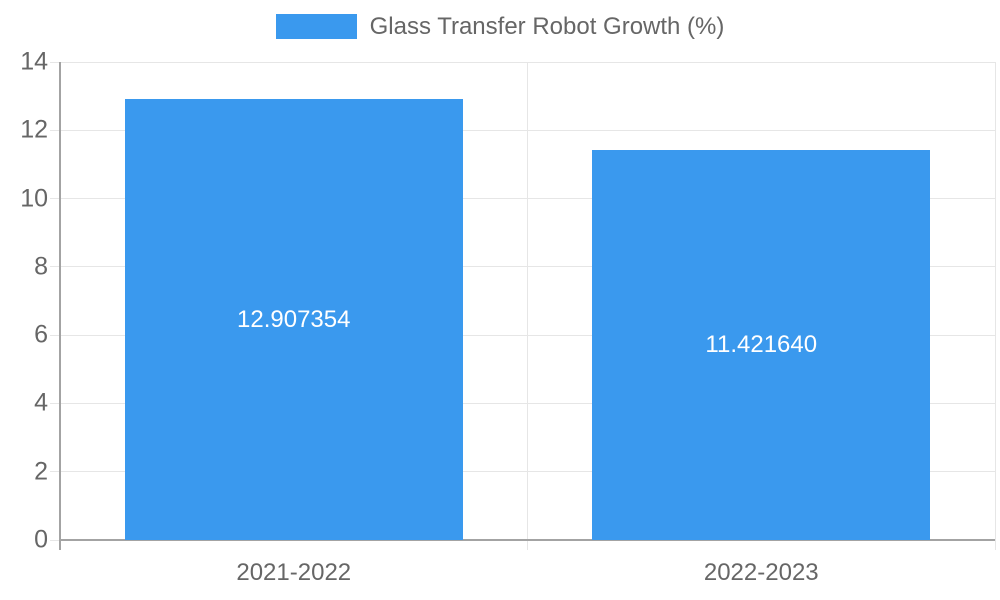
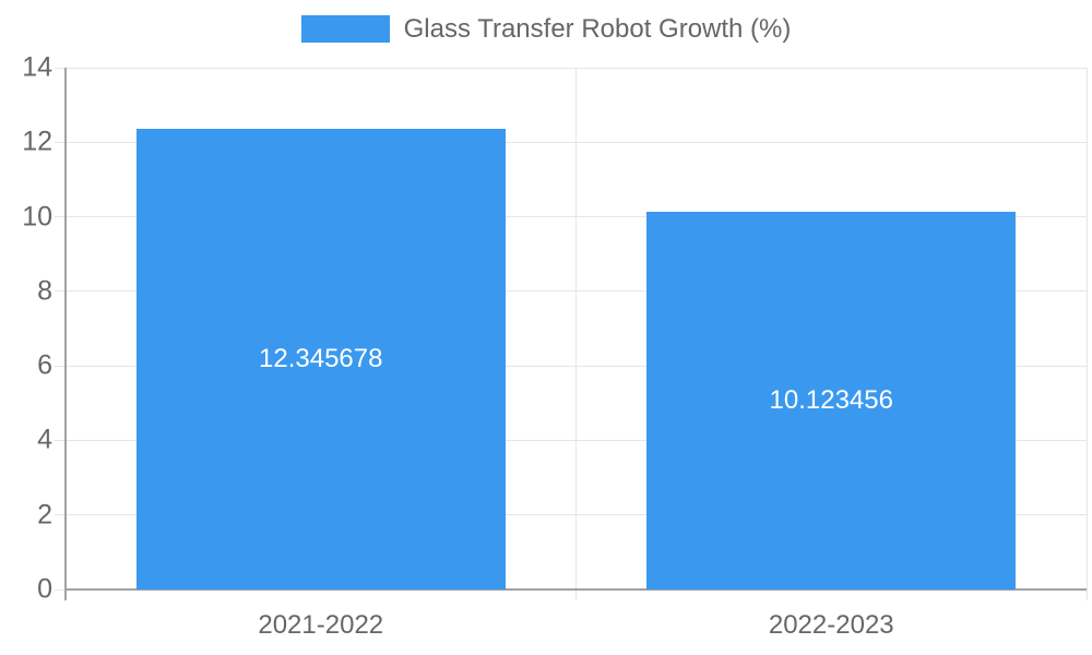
2021-2022: 12.907354 -> 12.345678
2022-2023: 11.421640 -> 10.123456
